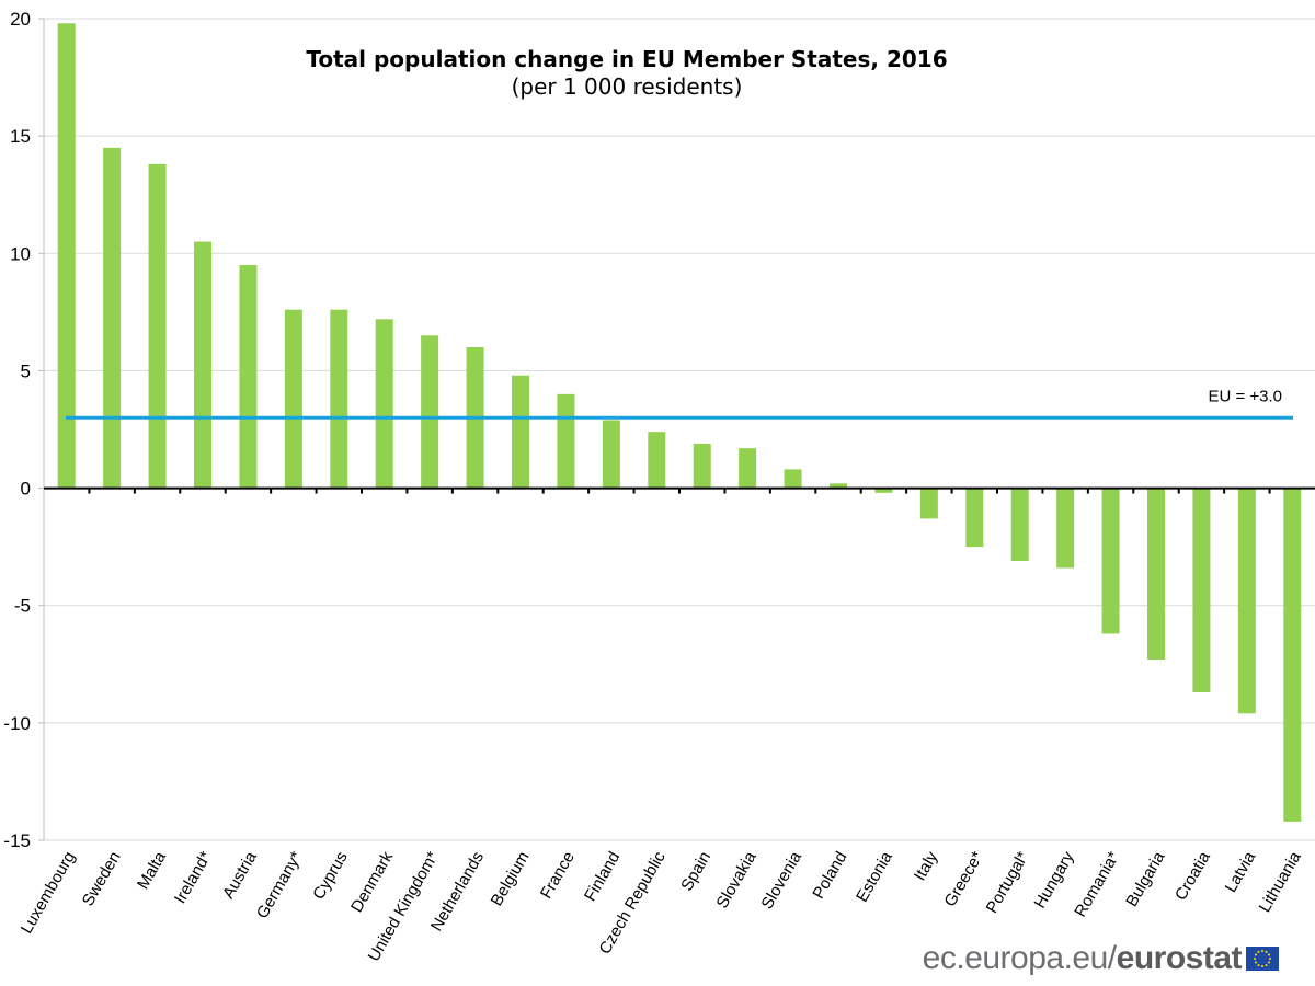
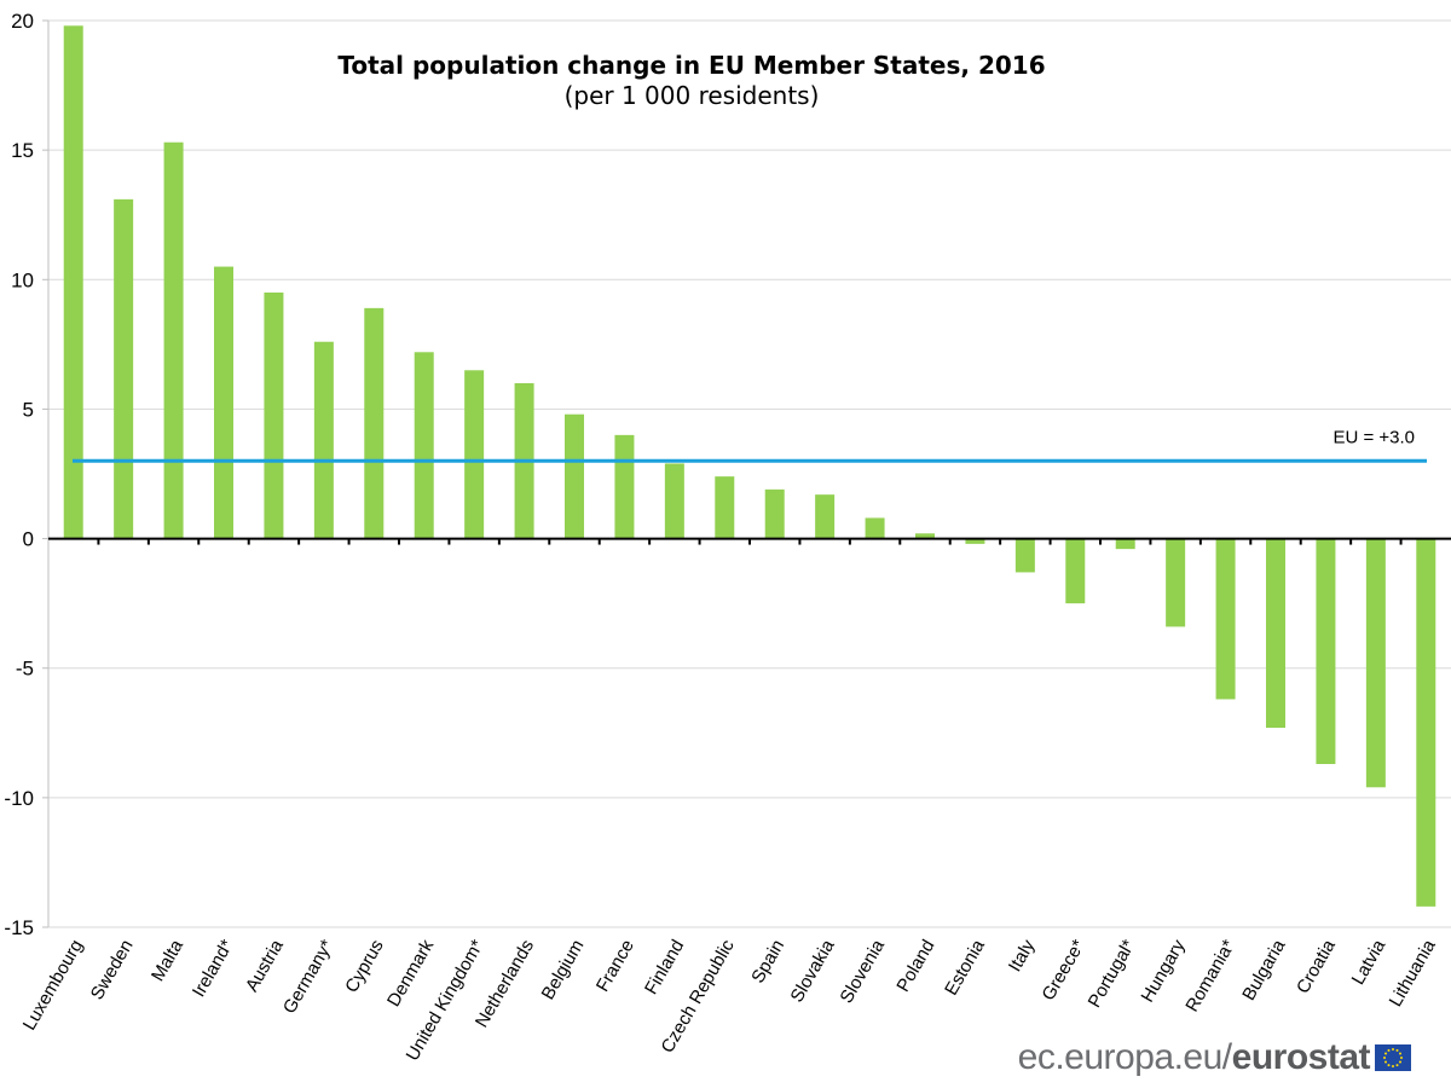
Sweden: 14.5 -> 13.1
Malta: 13.8 -> 15.3
Cyprus: 7.6 -> 8.9
Portugal*: -3.1 -> -0.4
